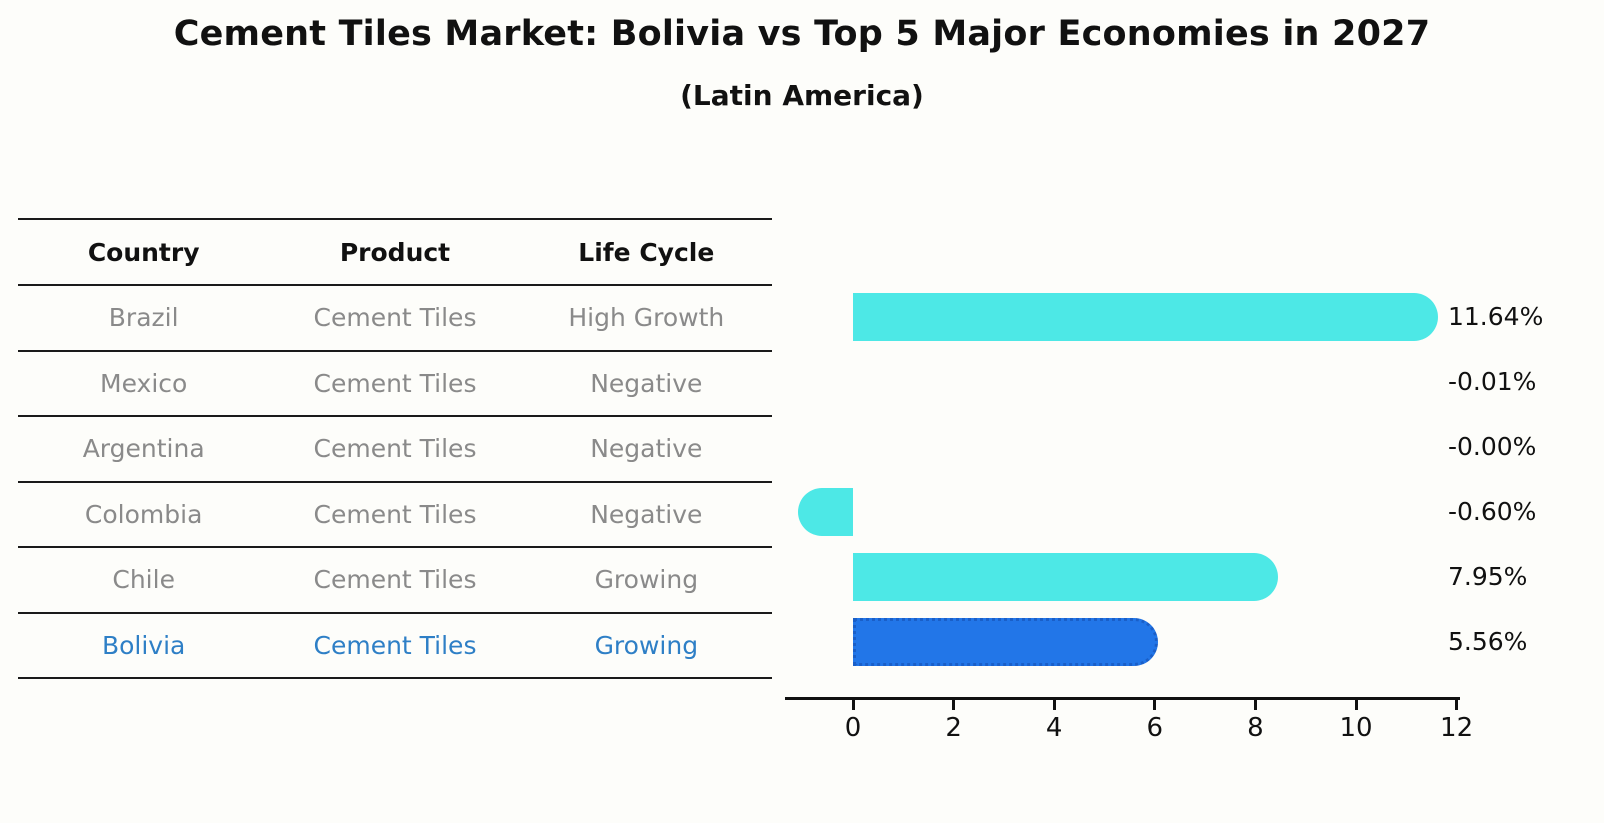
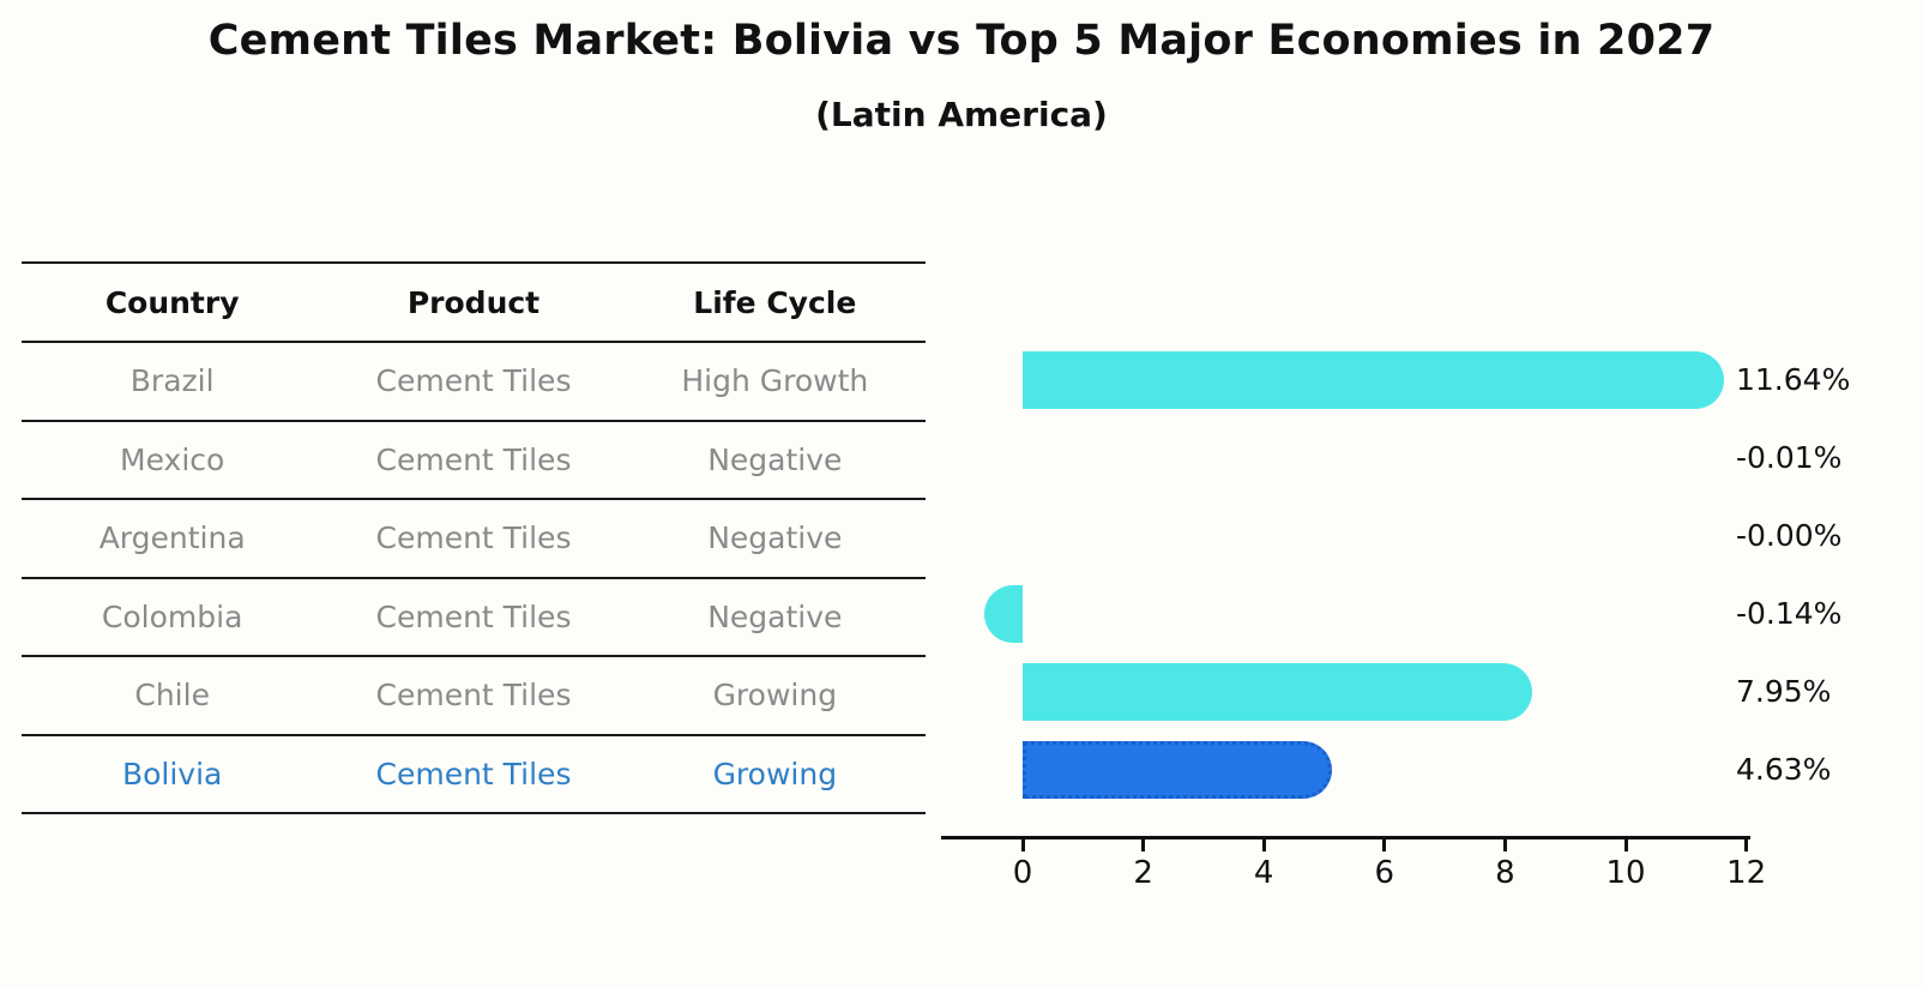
Colombia: -0.60% -> -0.14%
Bolivia: 5.56% -> 4.63%
